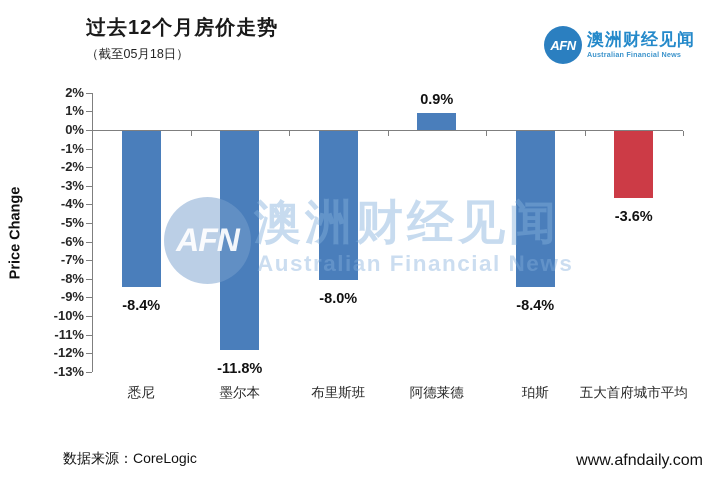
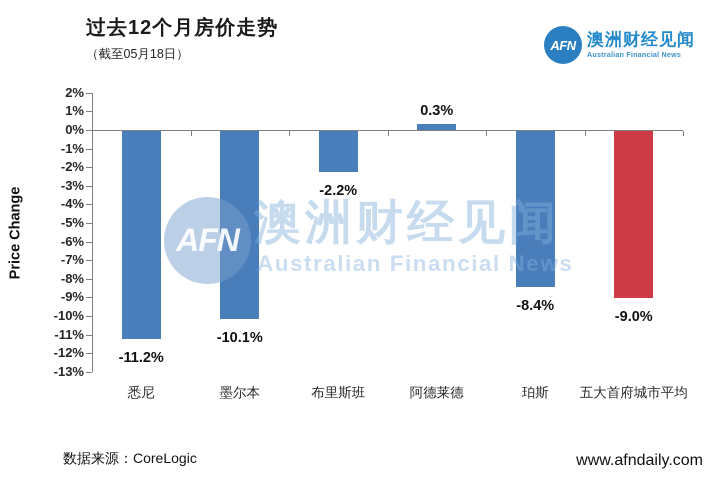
悉尼: -8.4% -> -11.2%
墨尔本: -11.8% -> -10.1%
布里斯班: -8.0% -> -2.2%
阿德莱德: 0.9% -> 0.3%
五大首府城市平均: -3.6% -> -9.0%
